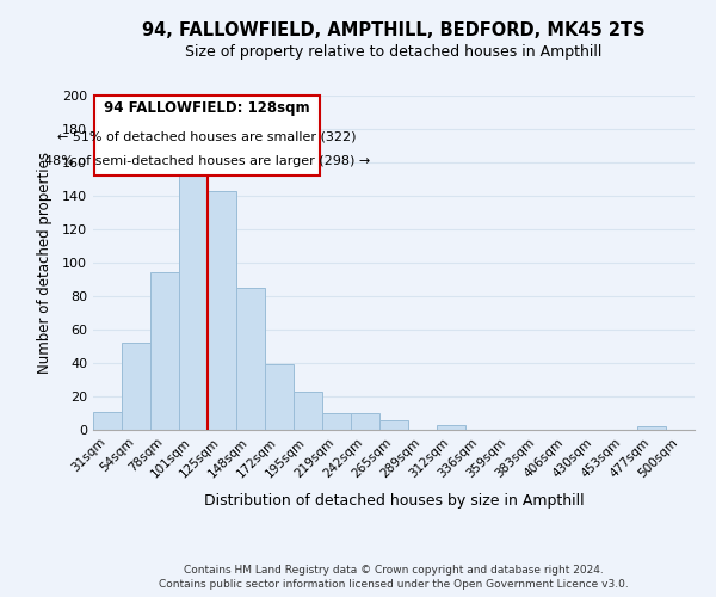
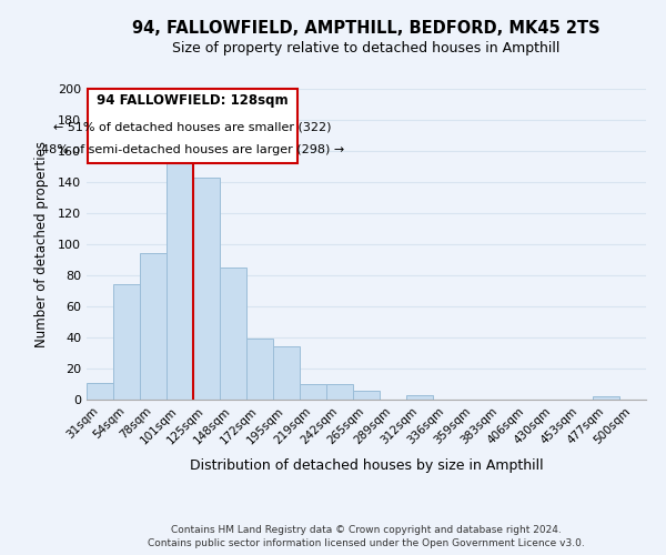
54sqm: 52 -> 74
195sqm: 23 -> 34
